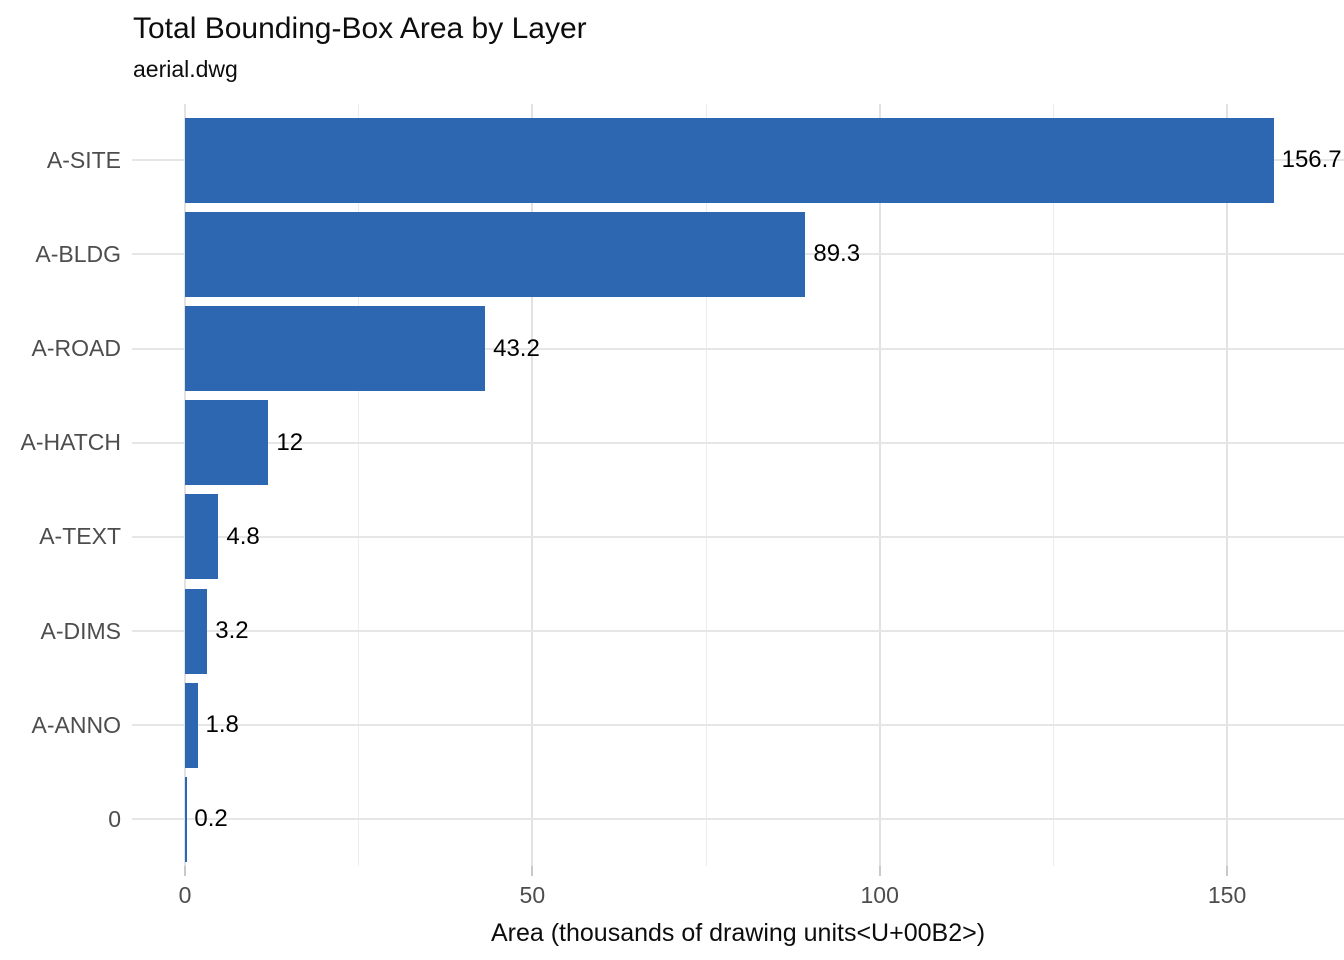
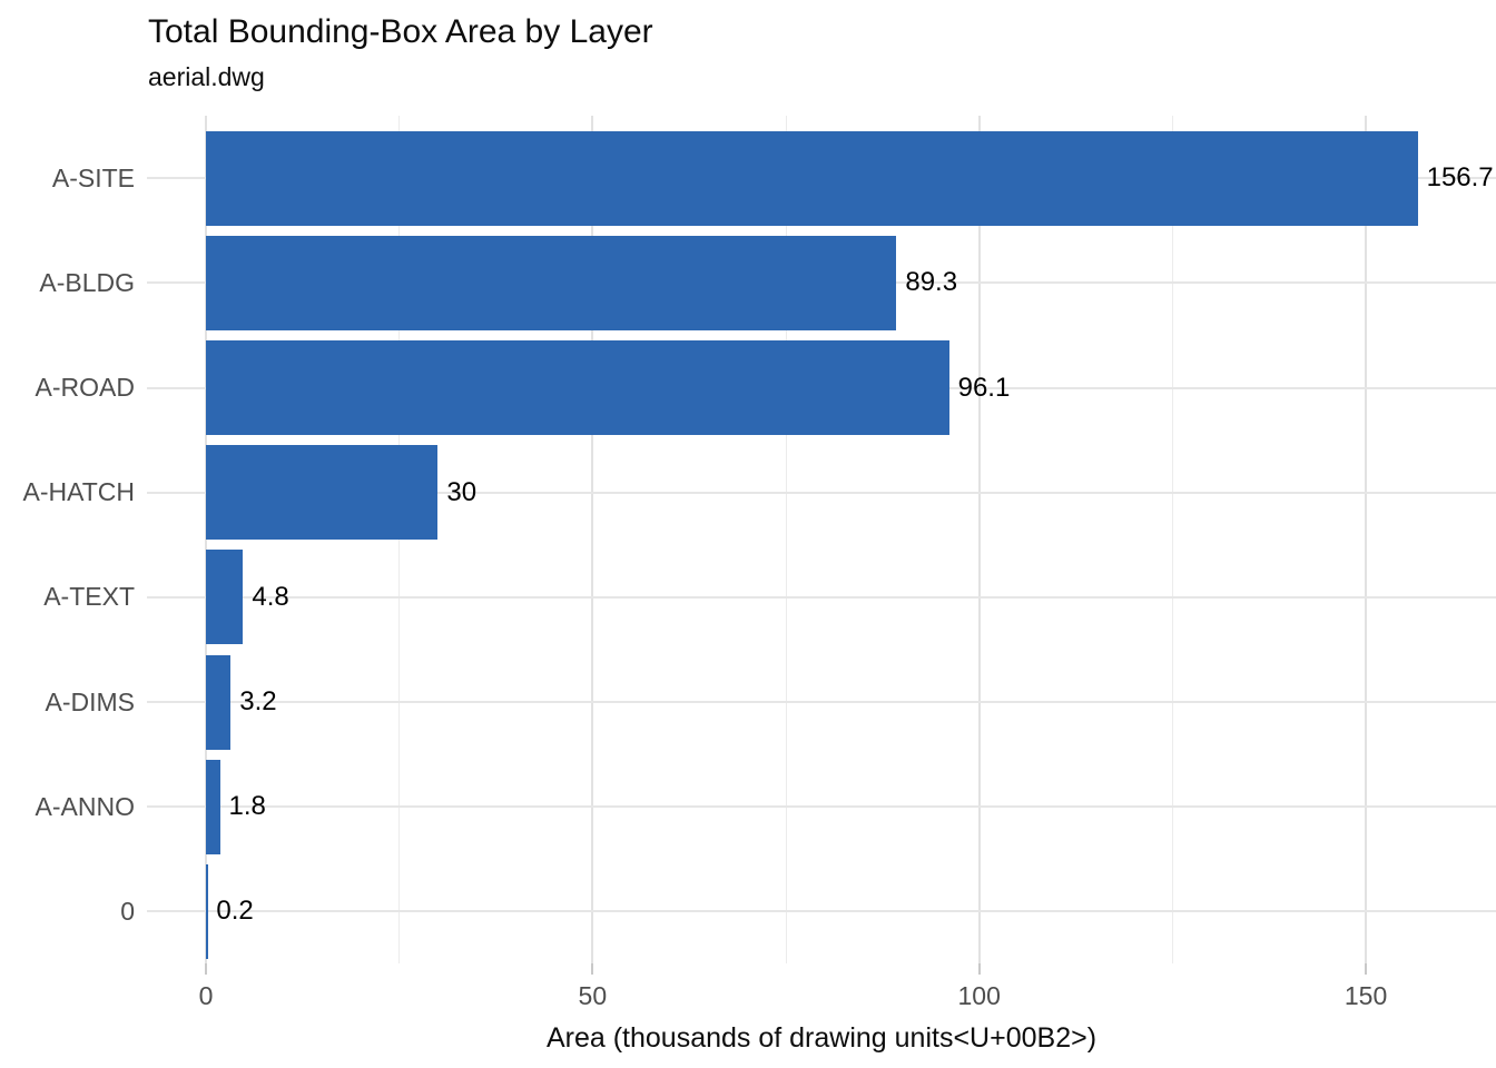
A-ROAD: 43.2 -> 96.1
A-HATCH: 12 -> 30
